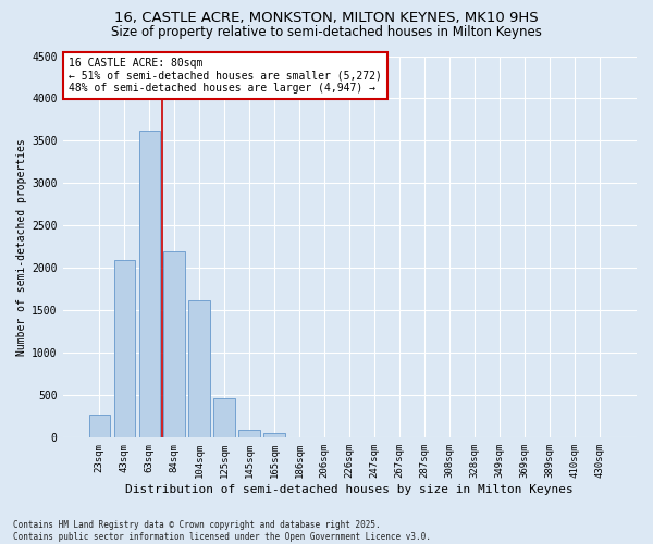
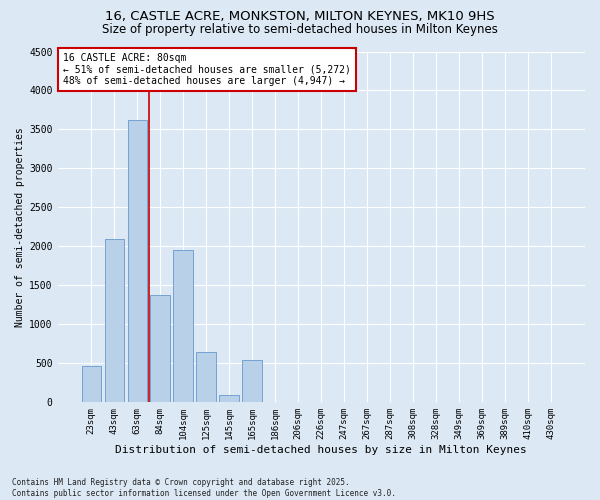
23sqm: 280 -> 460
84sqm: 2200 -> 1380
104sqm: 1620 -> 1960
125sqm: 460 -> 640
165sqm: 60 -> 540
